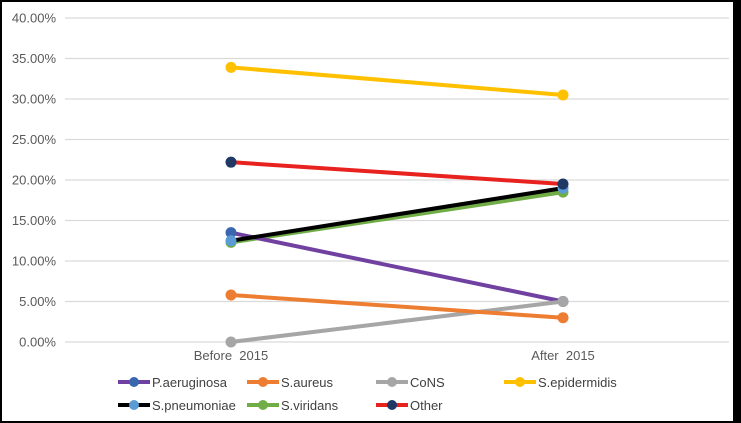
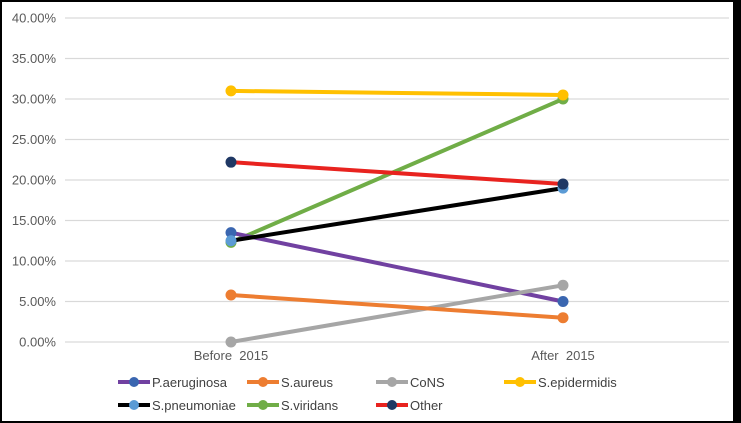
S.epidermidis/Before 2015: 34% -> 31%
CoNS/After 2015: 5% -> 7%
S.viridans/After 2015: 18% -> 30%
